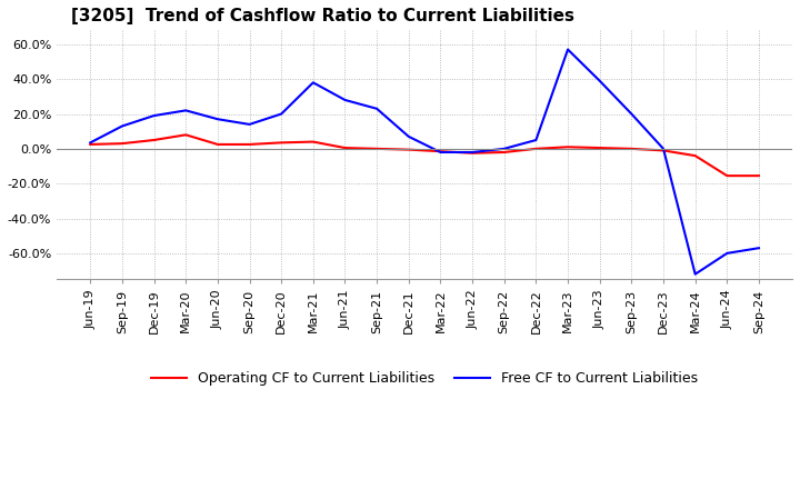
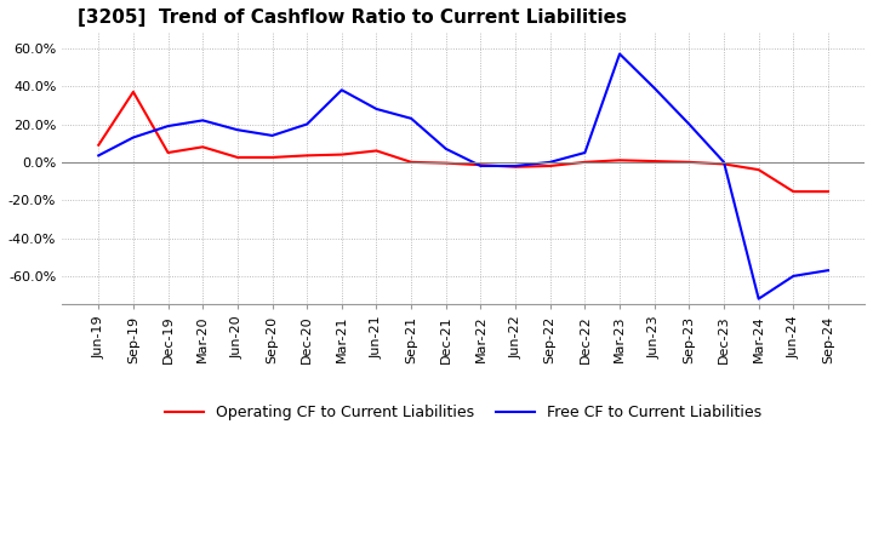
Operating CF to Current Liabilities/Jun-19: 3% -> 9%
Operating CF to Current Liabilities/Sep-19: 3% -> 37%
Operating CF to Current Liabilities/Jun-21: 1% -> 6%
